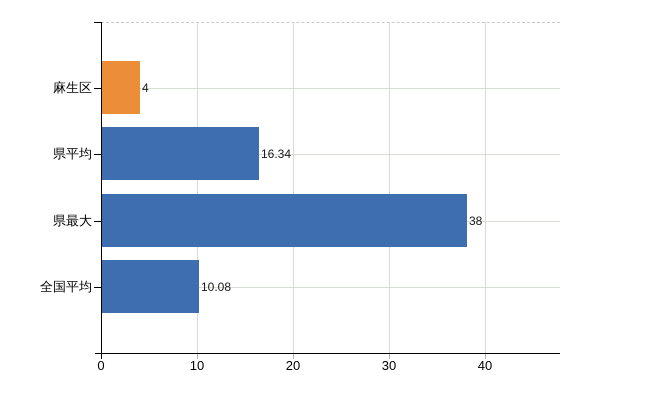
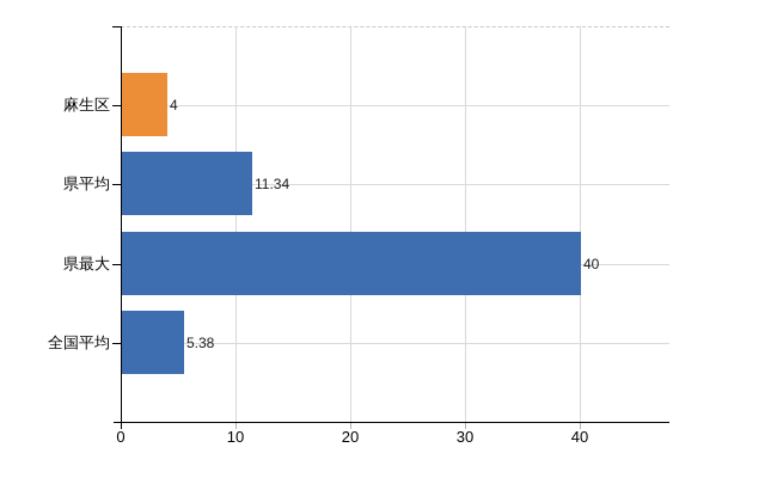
県平均: 16.34 -> 11.34
県最大: 38 -> 40
全国平均: 10.08 -> 5.38
